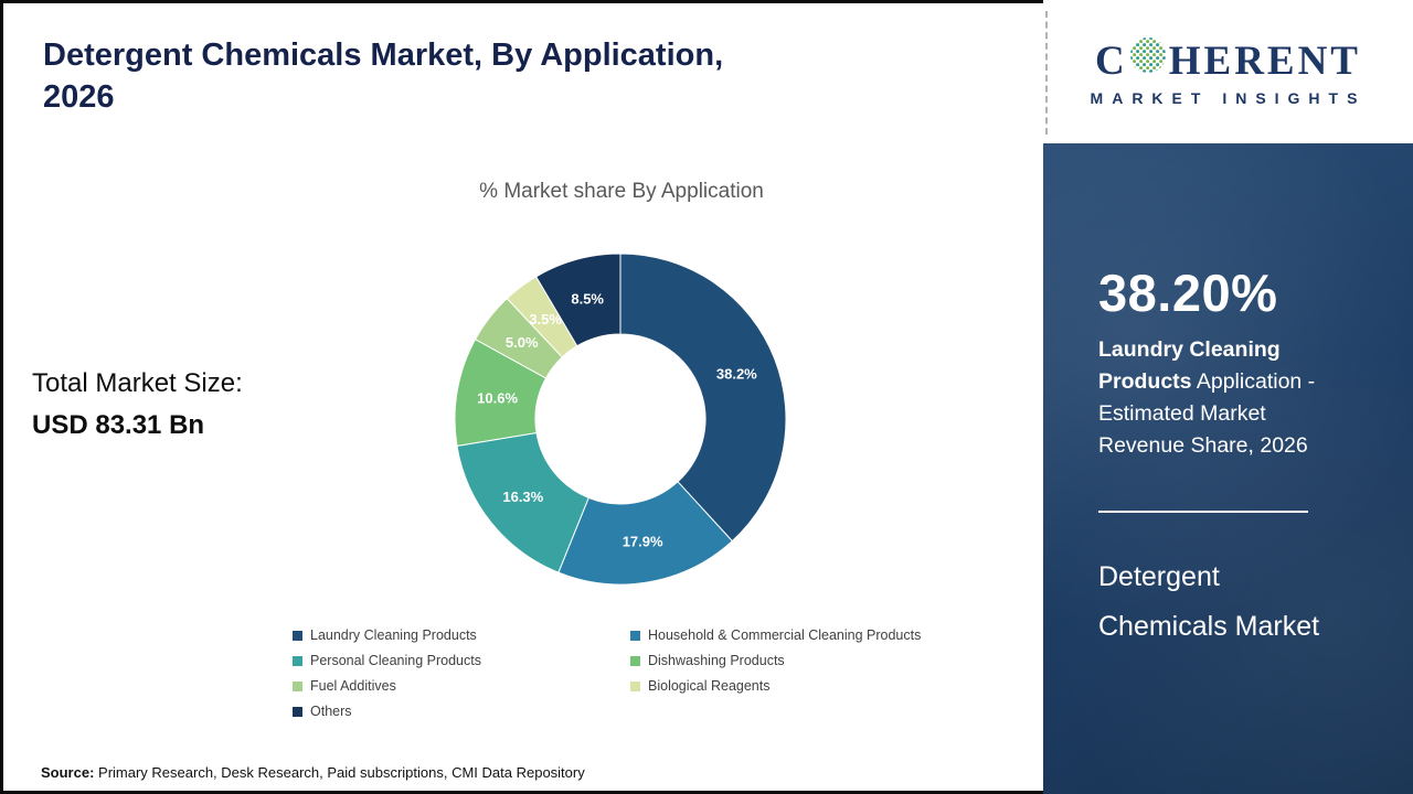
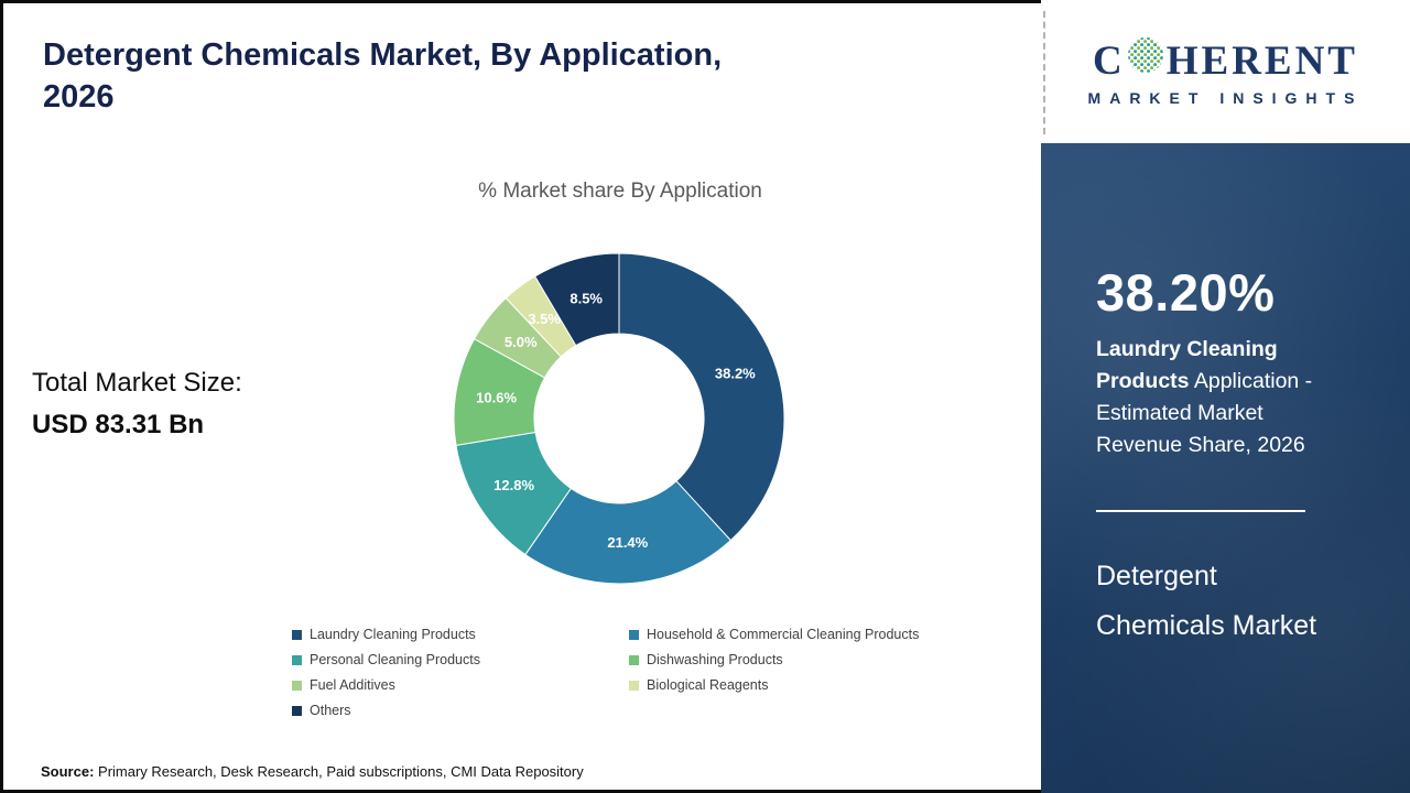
Household & Commercial Cleaning Products: 17.9% -> 21.4%
Personal Cleaning Products: 16.3% -> 12.8%
